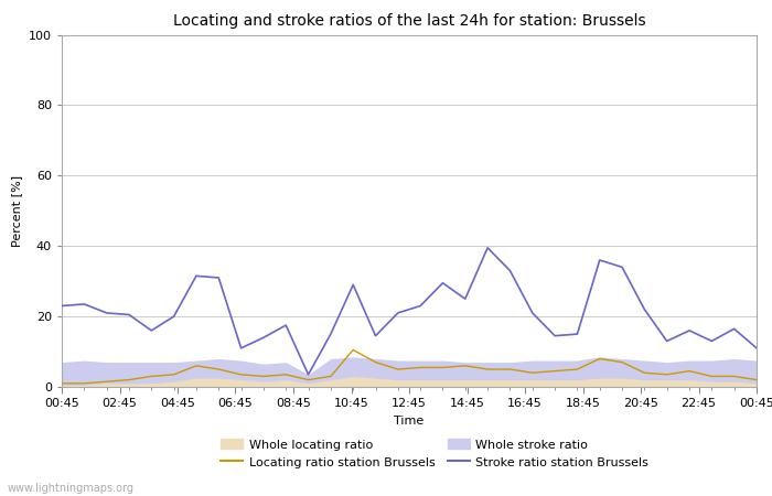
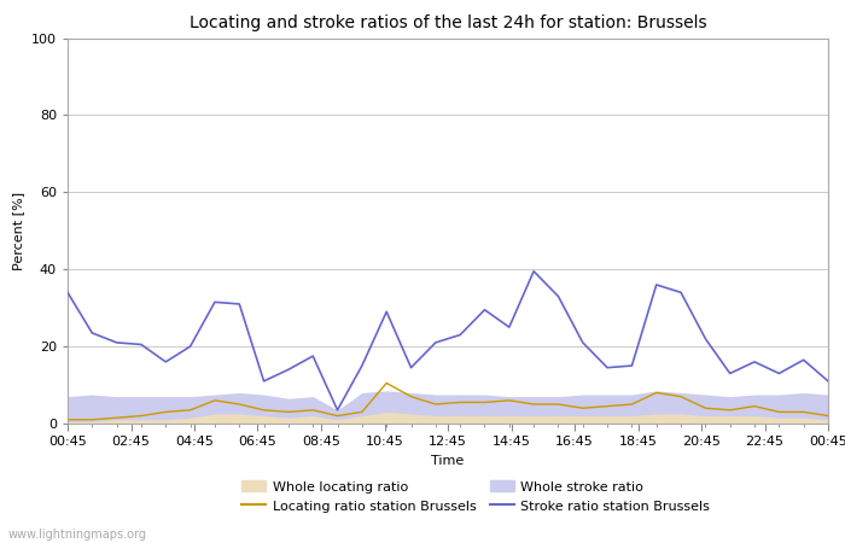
Stroke ratio station Brussels/00:45: 23.0 -> 34.0
